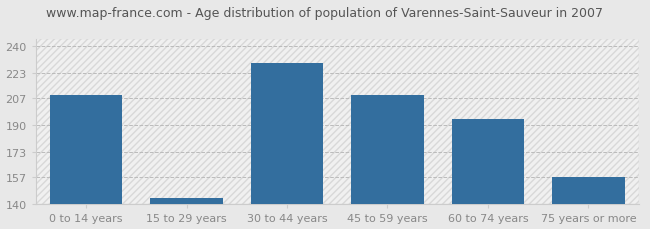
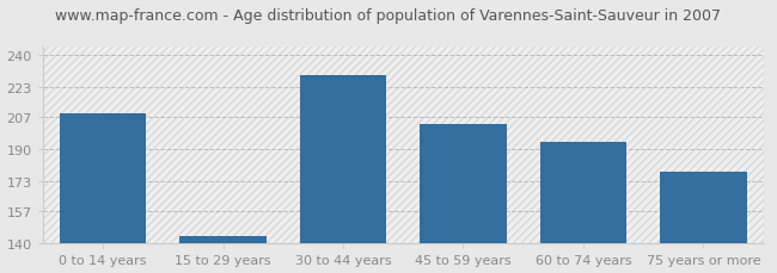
45 to 59 years: 209 -> 203
75 years or more: 157 -> 178
